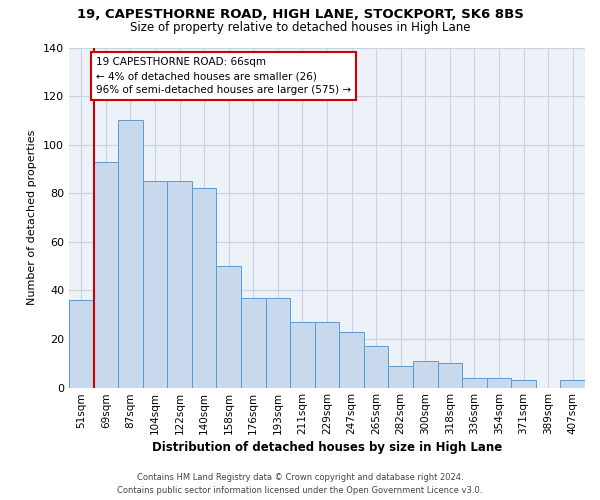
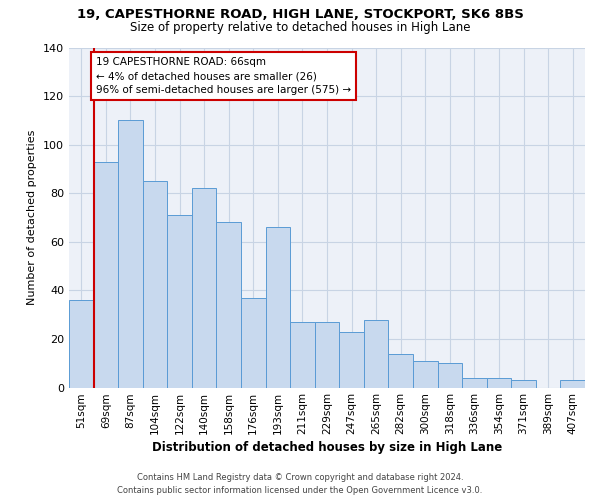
122sqm: 85 -> 71
158sqm: 50 -> 68
193sqm: 37 -> 66
265sqm: 17 -> 28
282sqm: 9 -> 14
